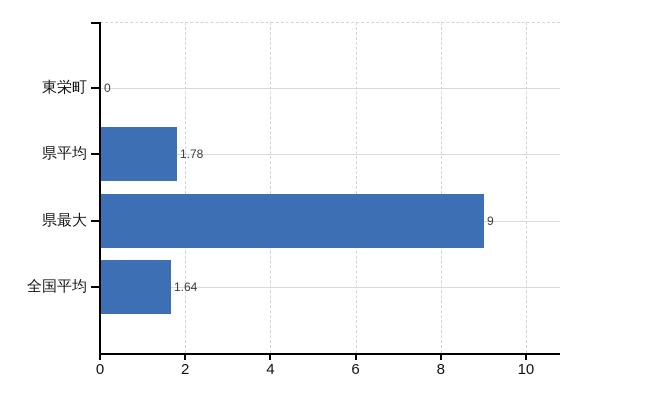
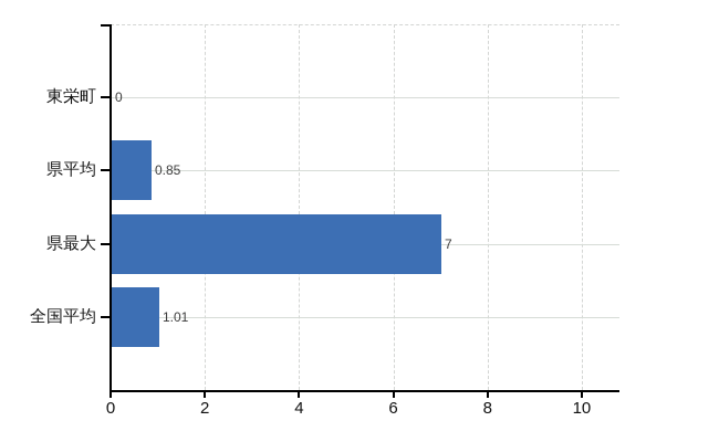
県平均: 1.78 -> 0.85
県最大: 9 -> 7
全国平均: 1.64 -> 1.01
